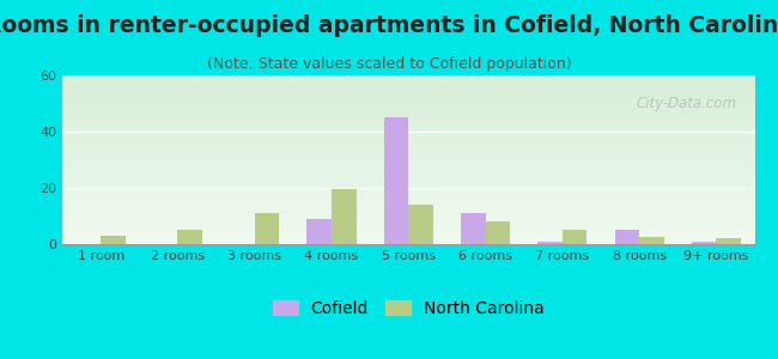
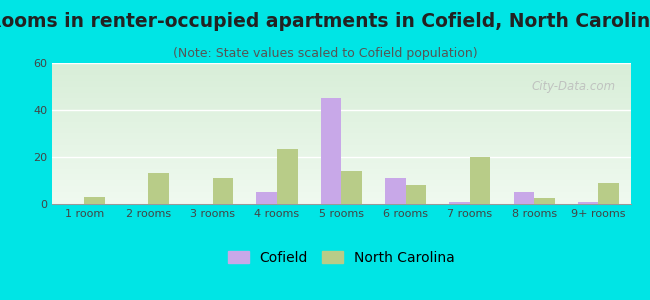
North Carolina/2 rooms: 5.0 -> 13.0
Cofield/4 rooms: 9 -> 5
North Carolina/4 rooms: 19.5 -> 23.5
North Carolina/7 rooms: 5.0 -> 20.0
North Carolina/9+ rooms: 2.0 -> 9.0
